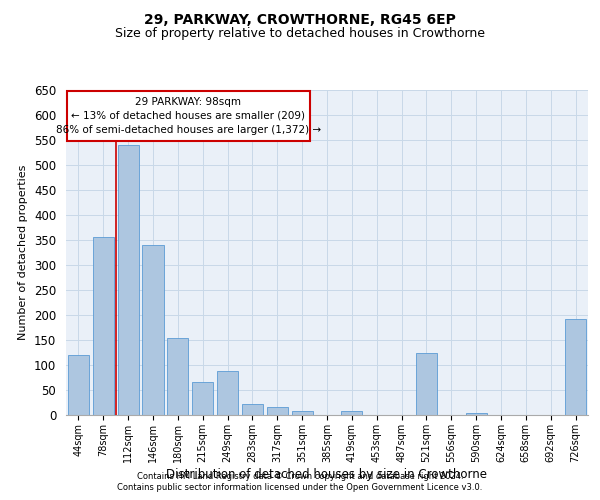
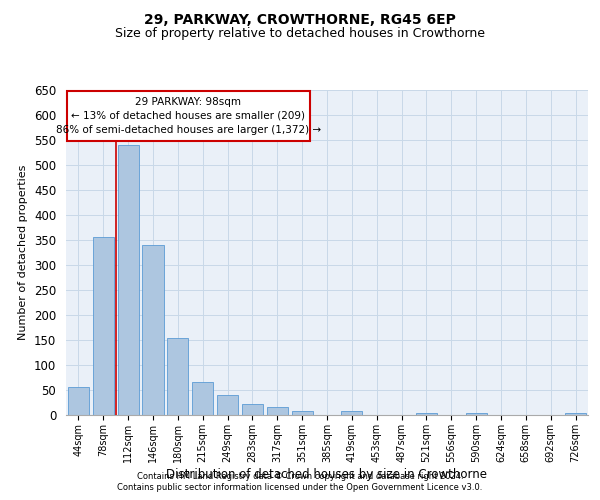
44sqm: 120 -> 57
249sqm: 88 -> 40
521sqm: 124 -> 4
726sqm: 192 -> 4
